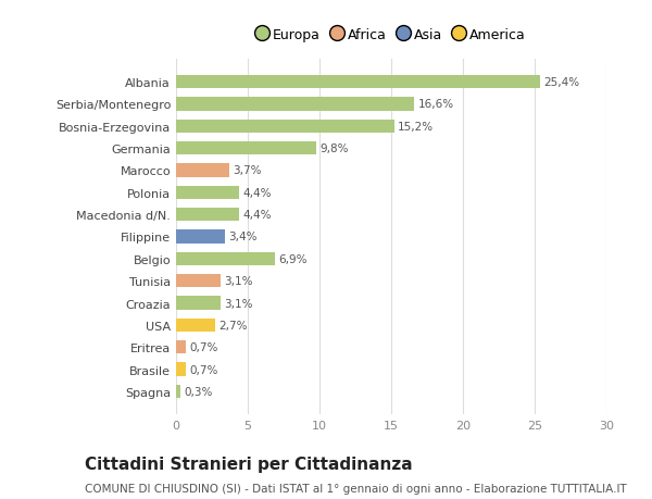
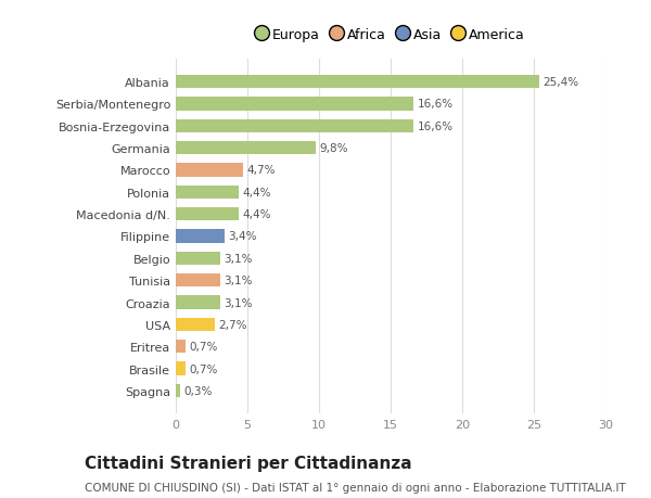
Bosnia-Erzegovina: 15,2% -> 16,6%
Marocco: 3,7% -> 4,7%
Belgio: 6,9% -> 3,1%
